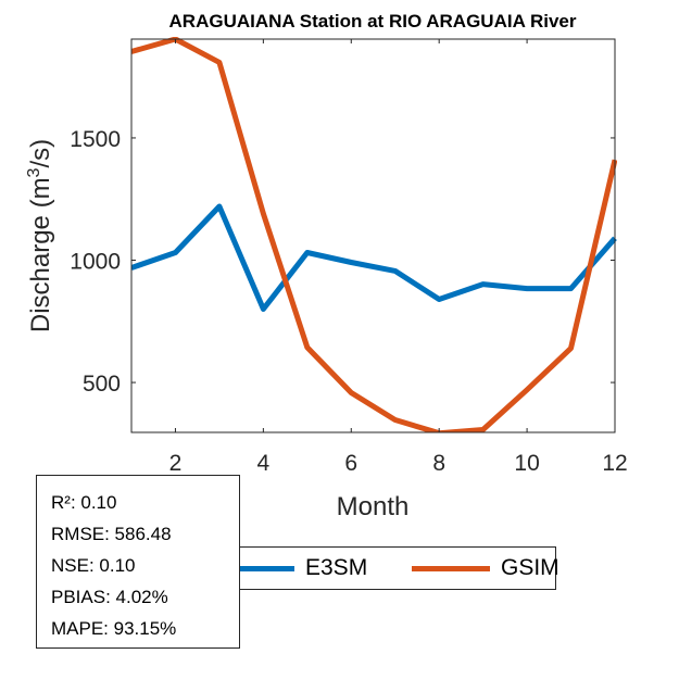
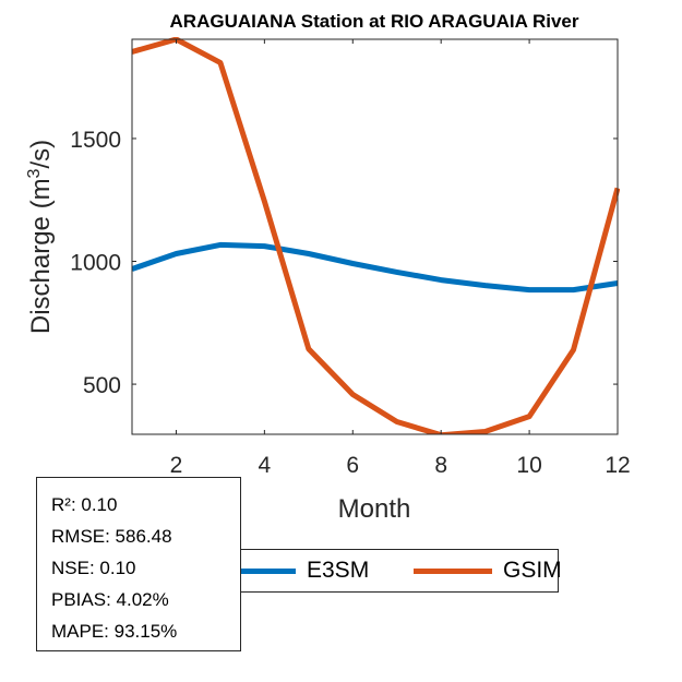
E3SM/3: 1220 -> 1070
E3SM/4: 800 -> 1060
GSIM/4: 1190 -> 1240
E3SM/8: 840 -> 920
GSIM/10: 470 -> 370
E3SM/12: 1090 -> 910
GSIM/12: 1410 -> 1300
